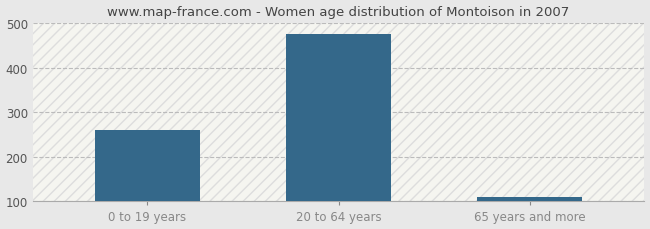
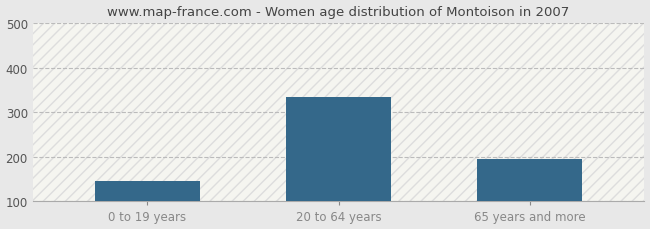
0 to 19 years: 260 -> 145
20 to 64 years: 475 -> 335
65 years and more: 110 -> 195
